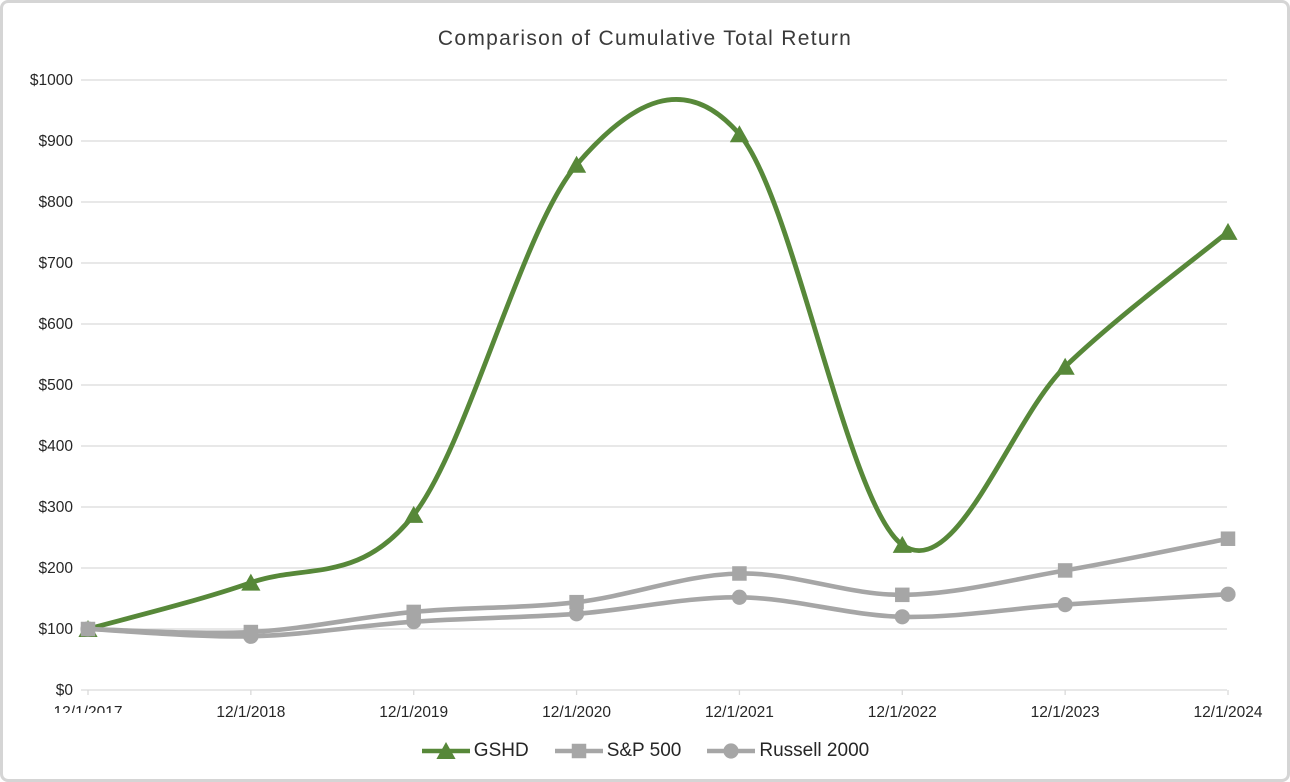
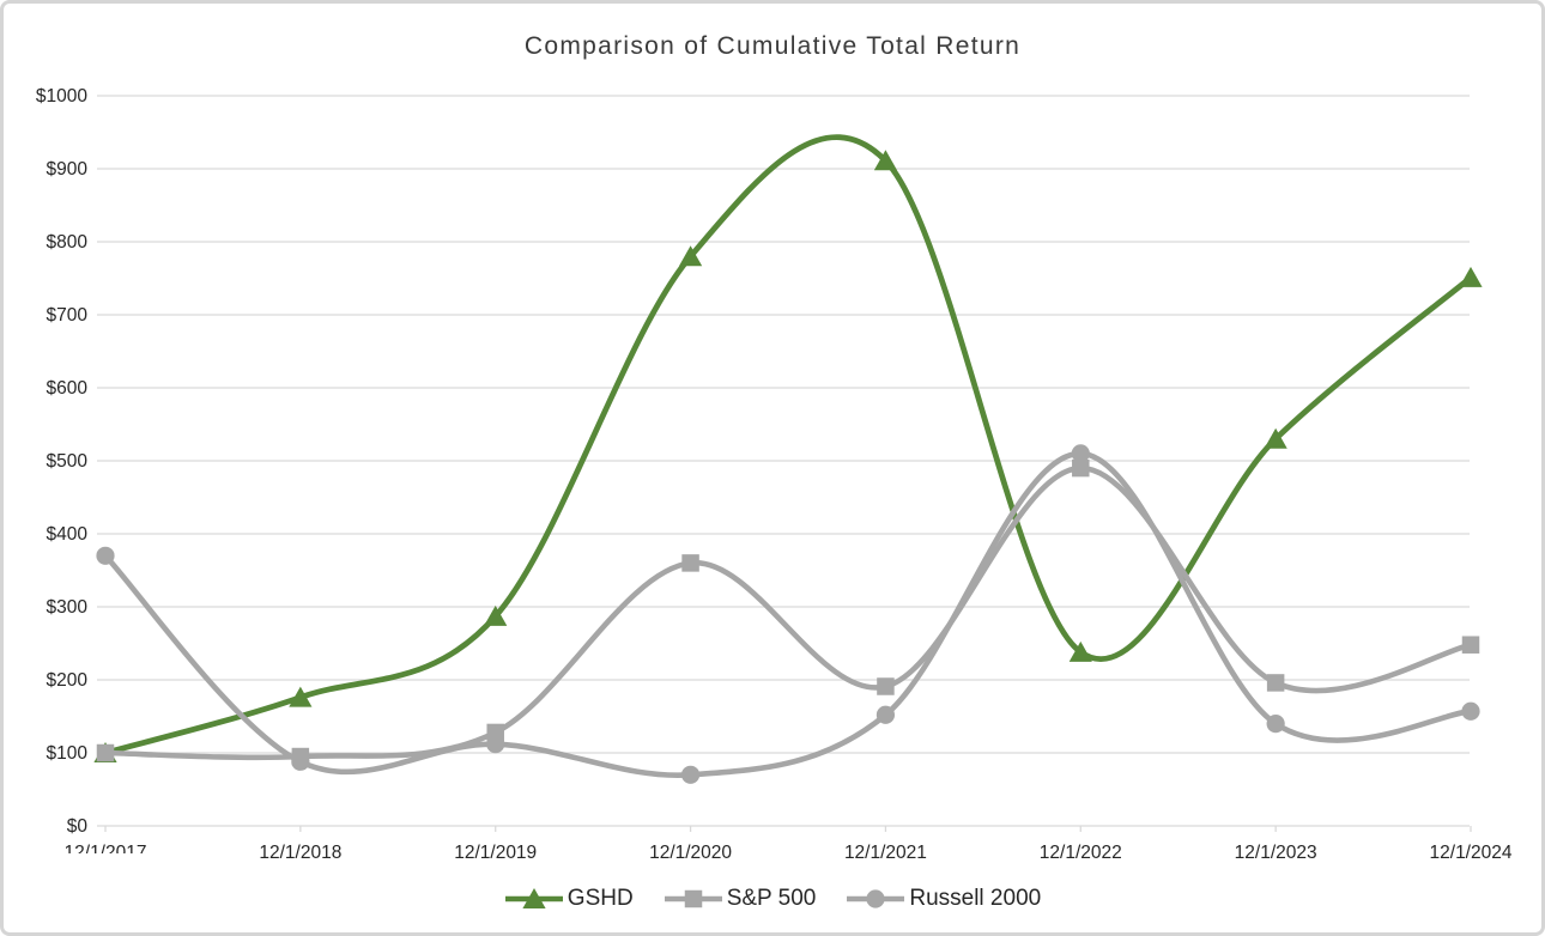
Russell 2000/12/1/2017: $100 -> $370
GSHD/12/1/2020: $860 -> $780
S&P 500/12/1/2020: $140 -> $360
Russell 2000/12/1/2020: $120 -> $70
S&P 500/12/1/2022: $160 -> $490
Russell 2000/12/1/2022: $120 -> $510
